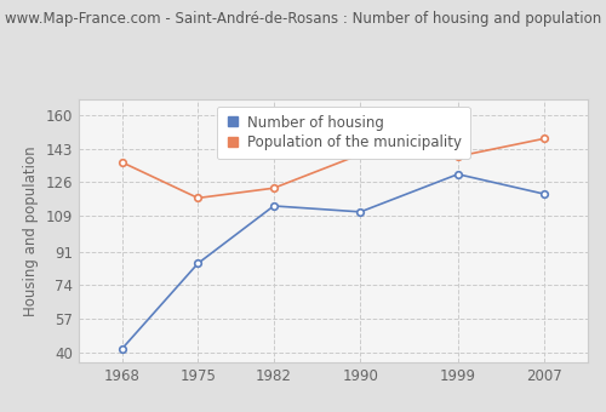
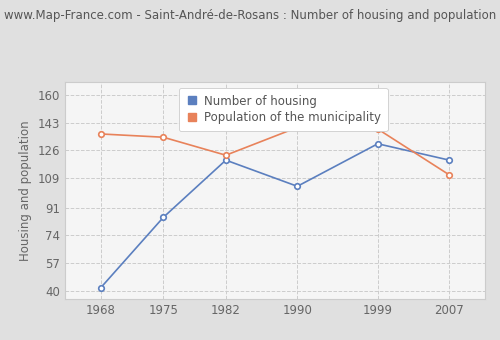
Population of the municipality/1975: 118 -> 134
Number of housing/1982: 114 -> 120
Number of housing/1990: 111 -> 104
Population of the municipality/2007: 148 -> 111
